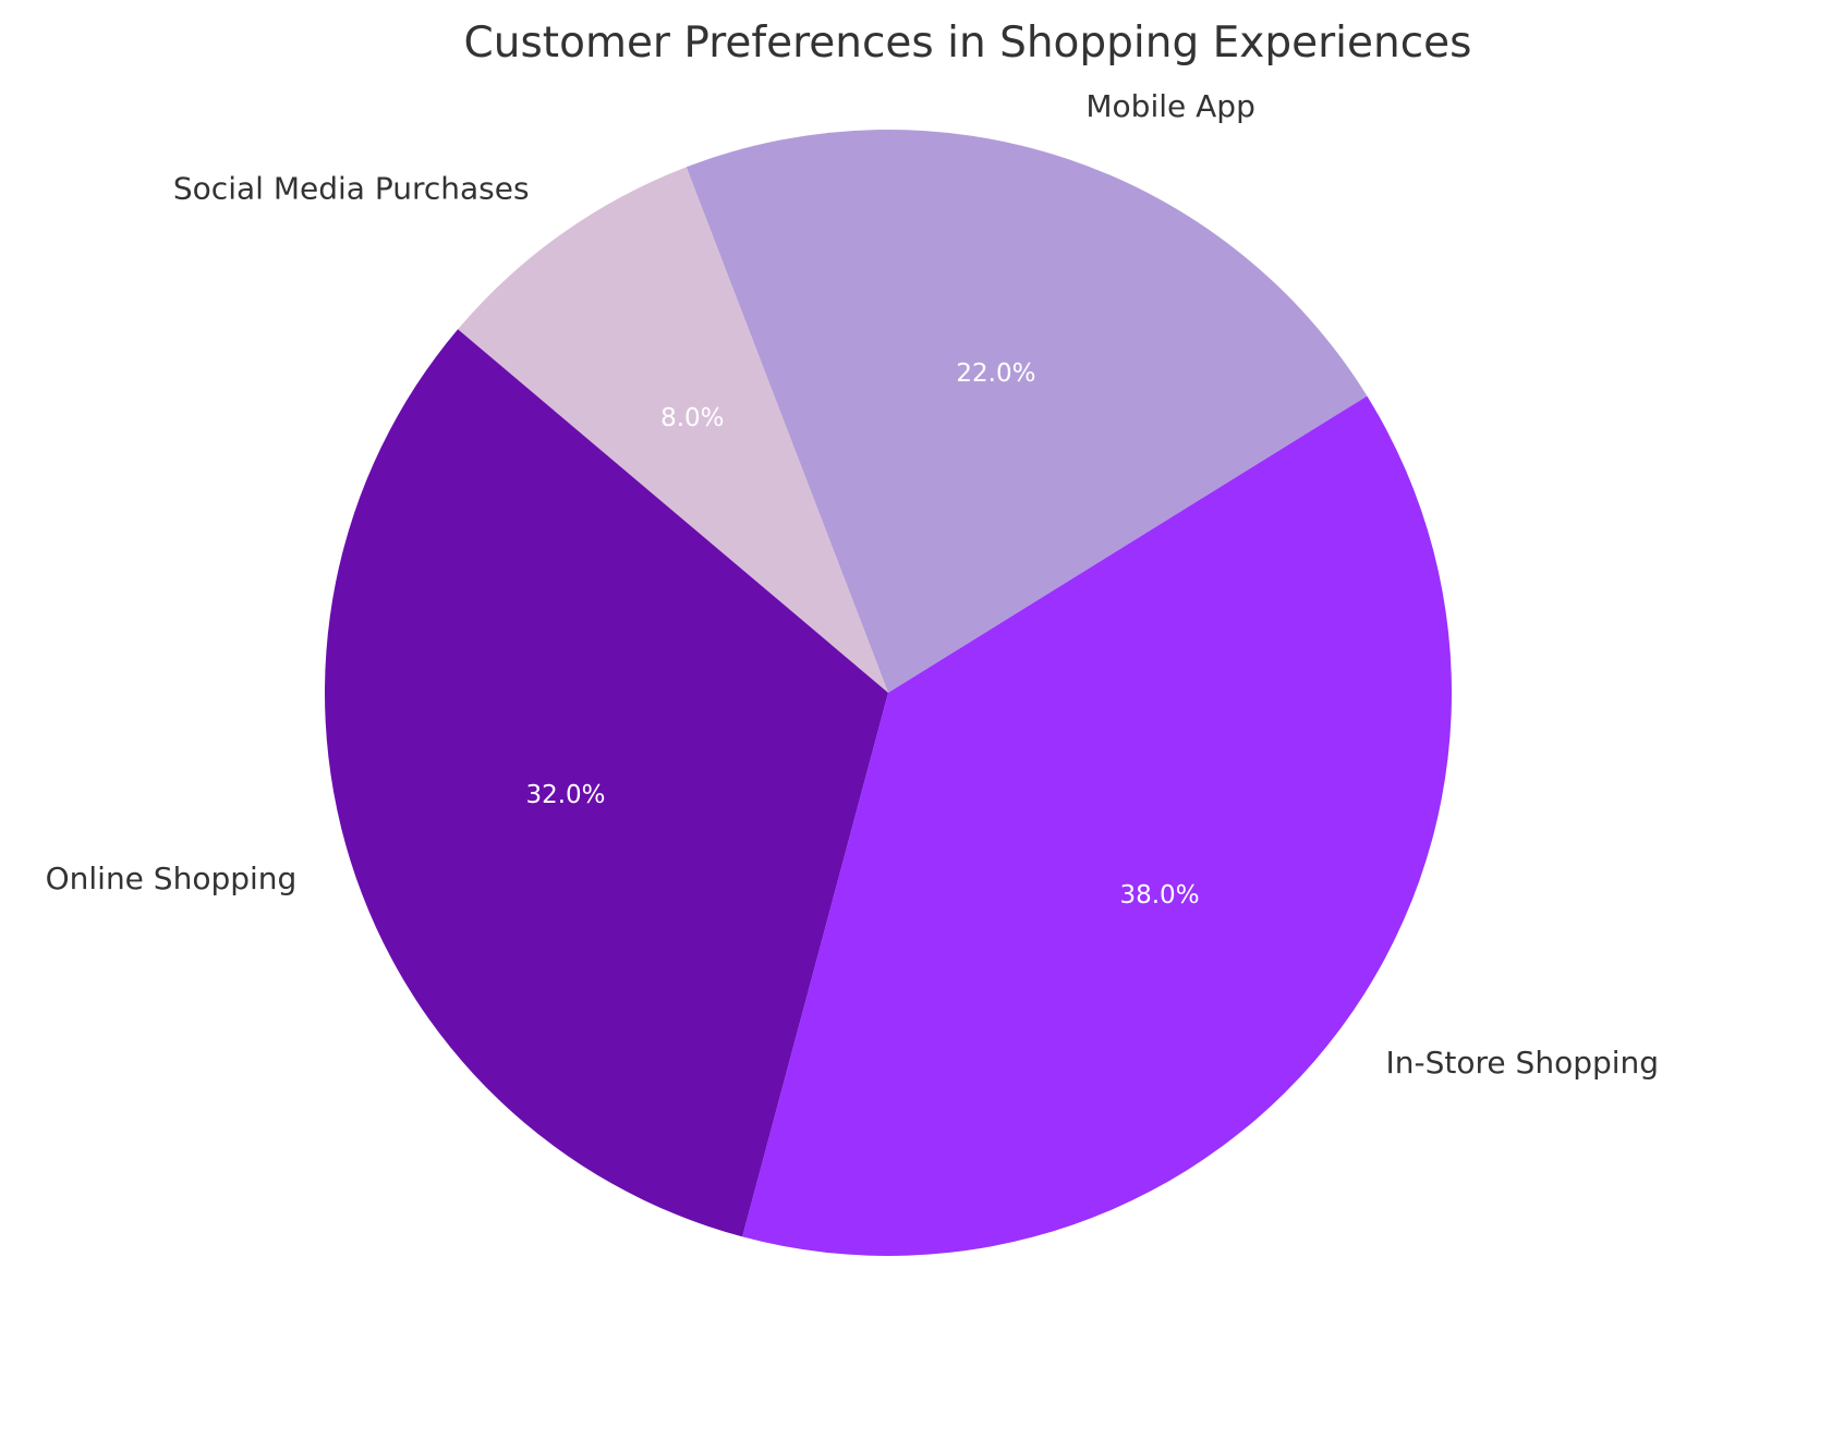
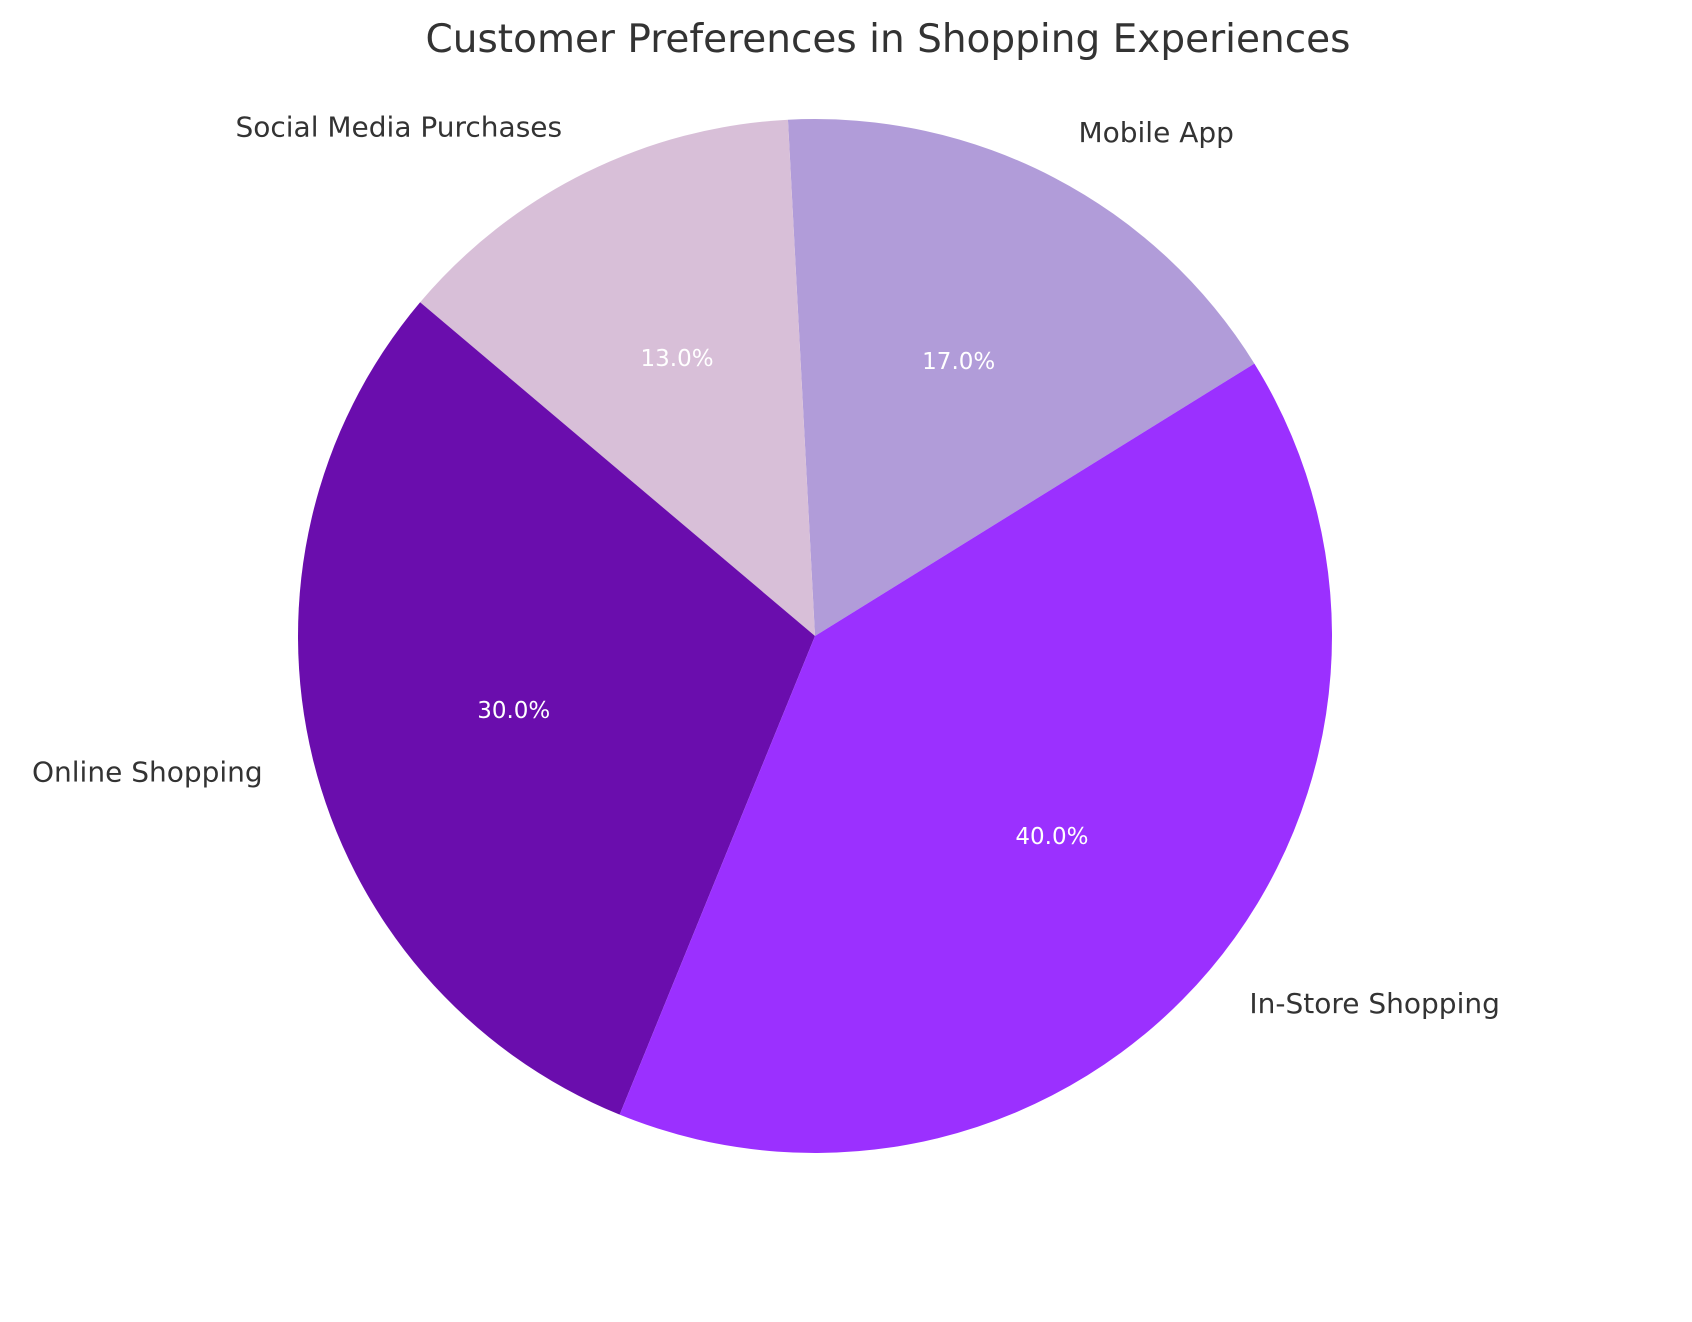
In-Store Shopping: 38.0% -> 40.0%
Online Shopping: 32.0% -> 30.0%
Mobile App: 22.0% -> 17.0%
Social Media Purchases: 8.0% -> 13.0%
